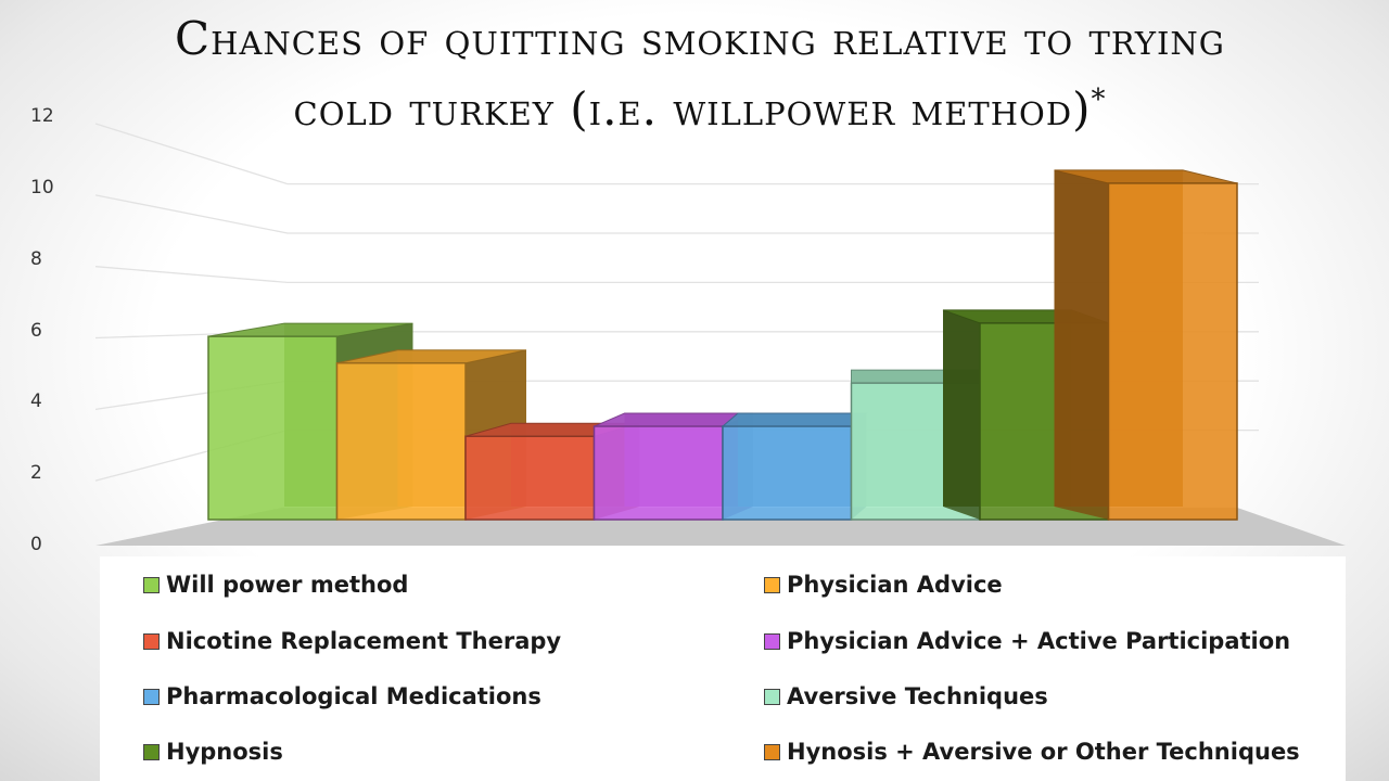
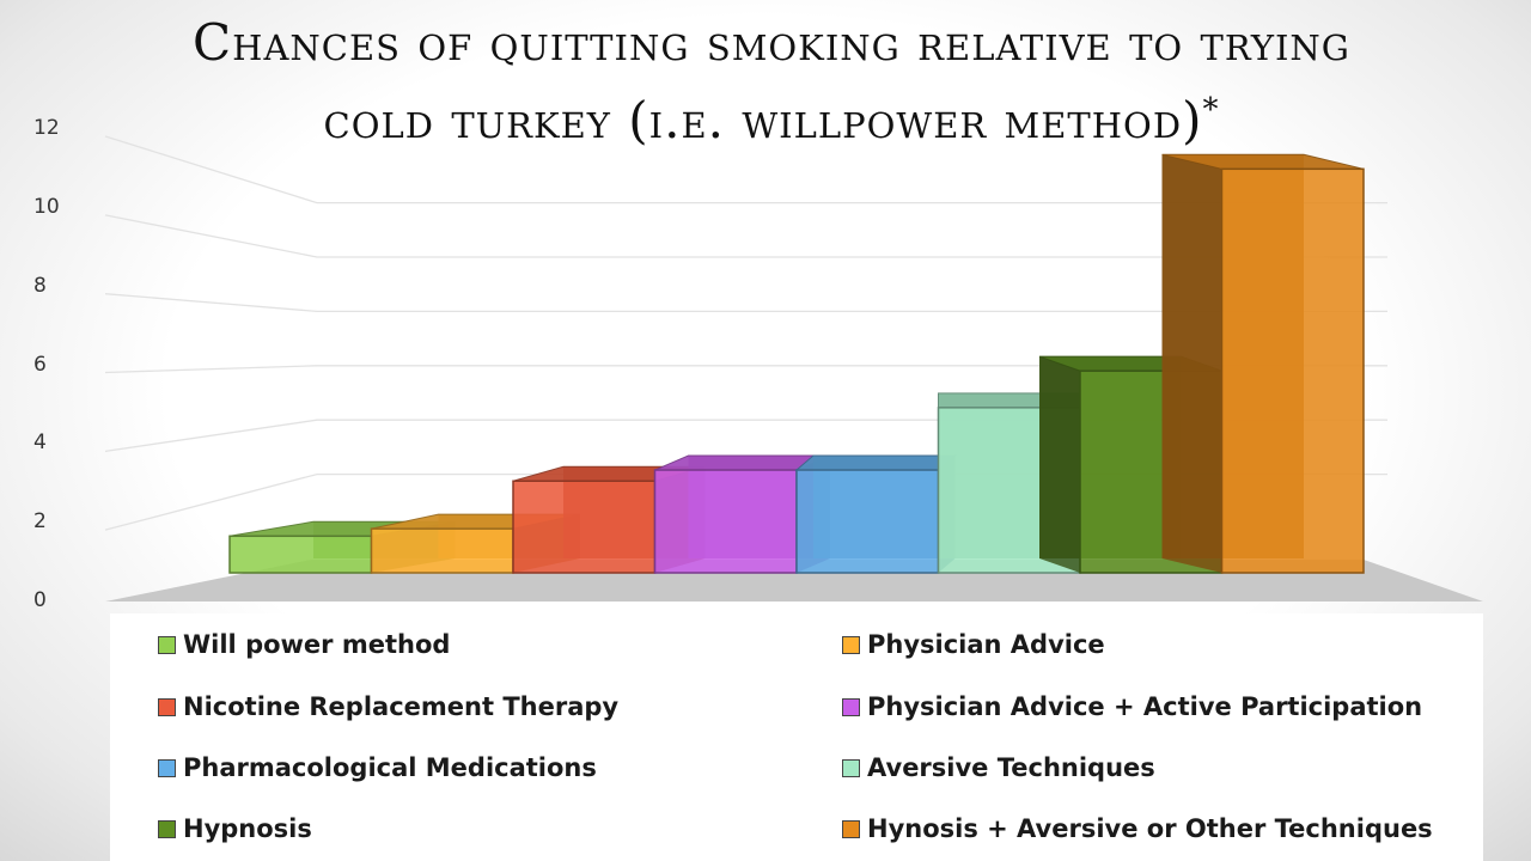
Will power method: 5.5 -> 1.0
Physician Advice: 4.7 -> 1.2
Aversive Techniques: 4.1 -> 4.5
Hypnosis: 5.9 -> 5.5
Hynosis + Aversive or Other Techniques: 10.1 -> 11.0
